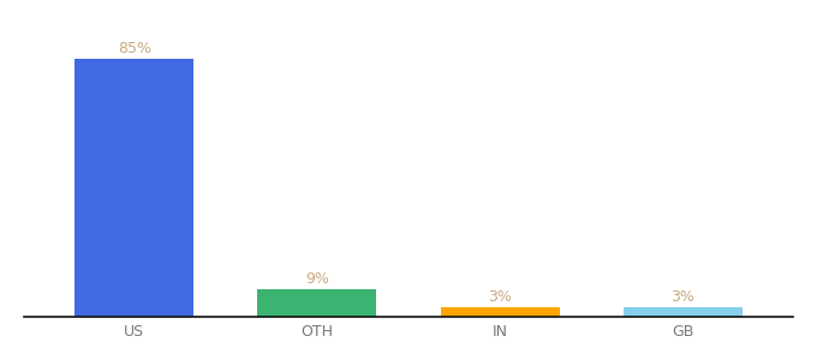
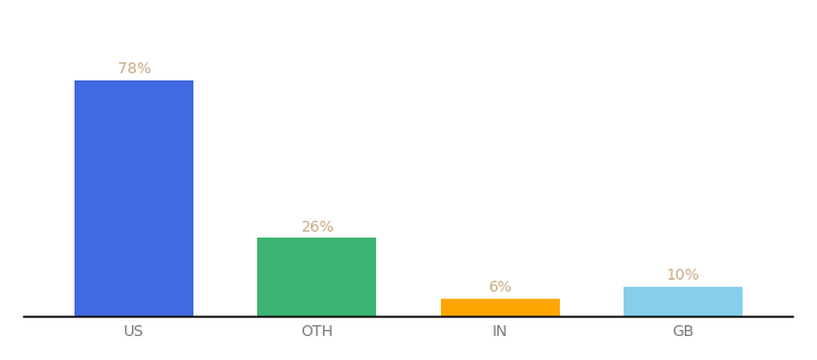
US: 85% -> 78%
OTH: 9% -> 26%
IN: 3% -> 6%
GB: 3% -> 10%
